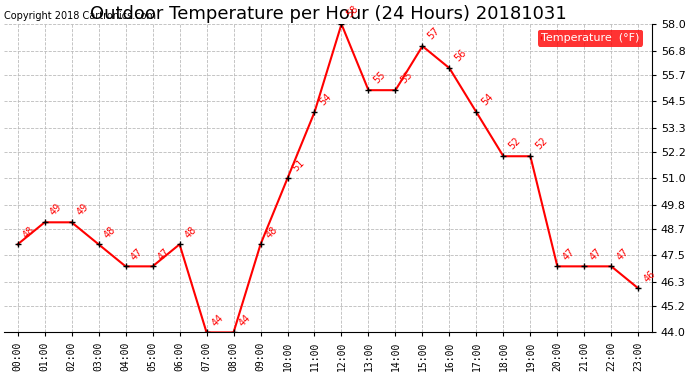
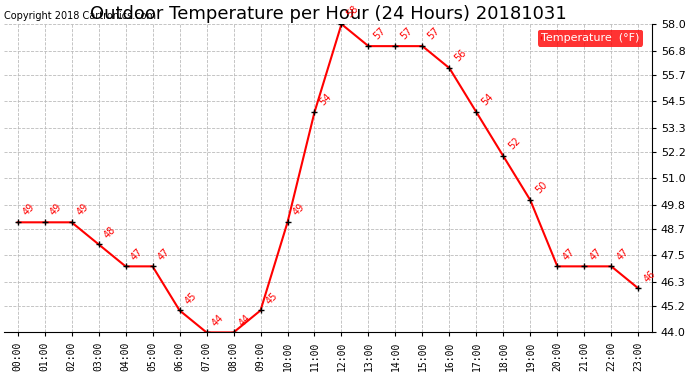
00:00: 48 -> 49
06:00: 48 -> 45
09:00: 48 -> 45
10:00: 51 -> 49
13:00: 55 -> 57
14:00: 55 -> 57
19:00: 52 -> 50
